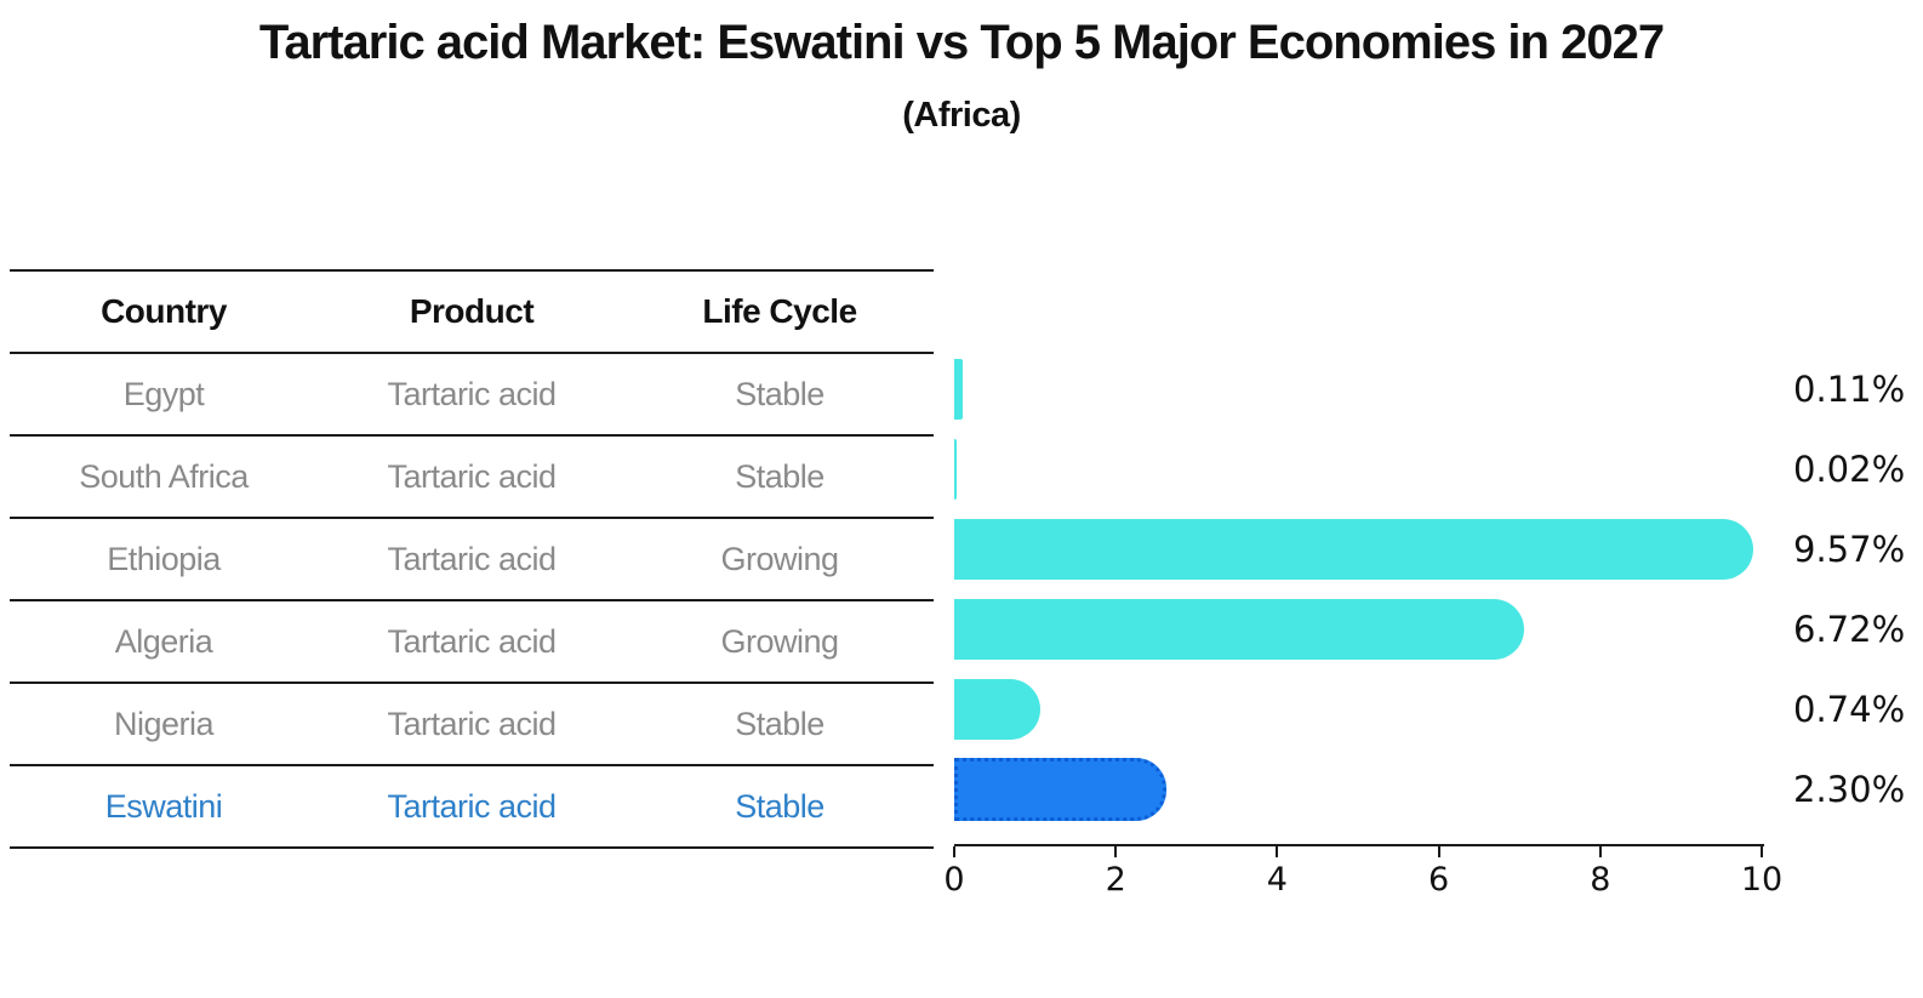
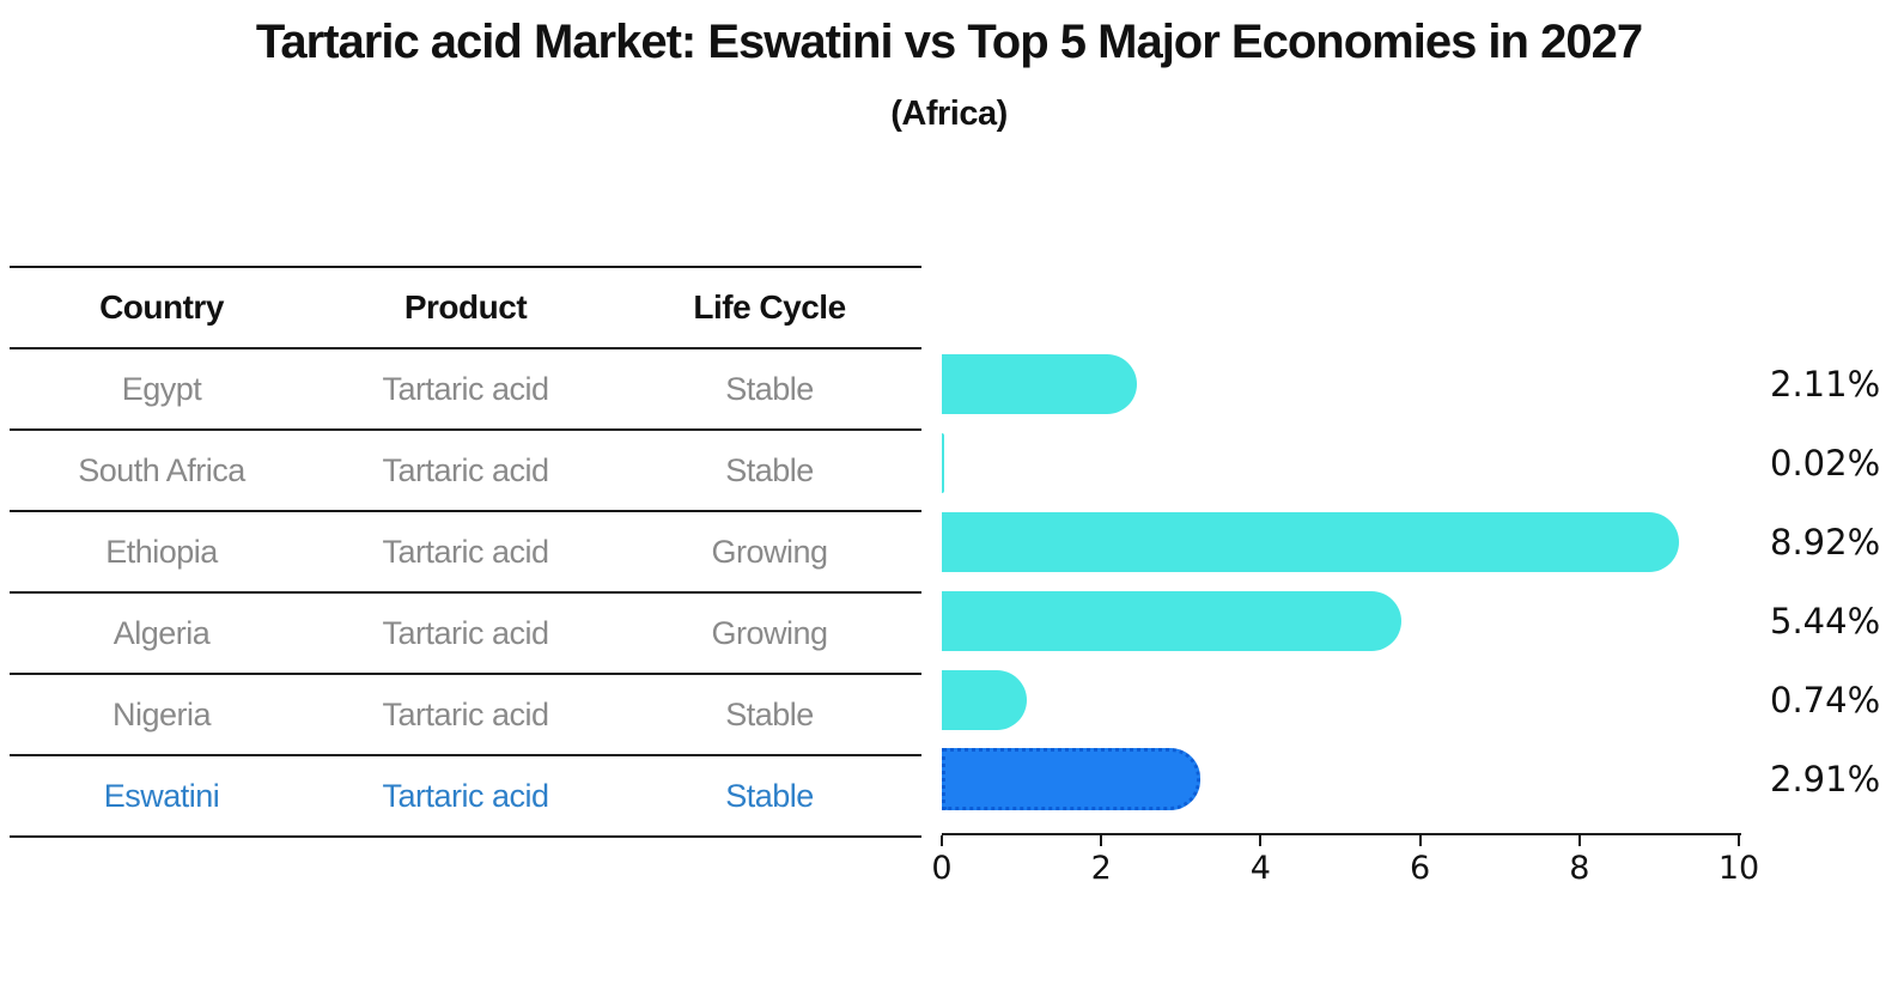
Egypt: 0.11% -> 2.11%
Ethiopia: 9.57% -> 8.92%
Algeria: 6.72% -> 5.44%
Eswatini: 2.30% -> 2.91%
